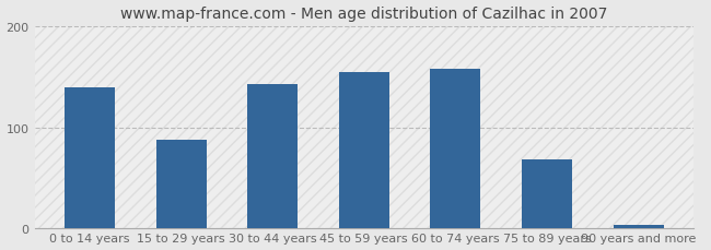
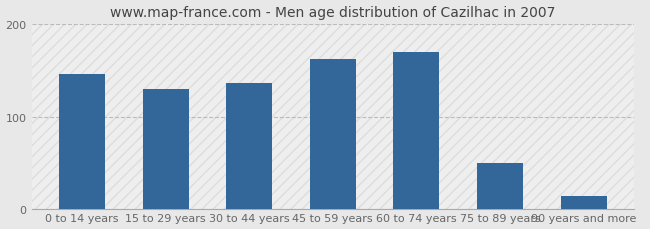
0 to 14 years: 140 -> 146
15 to 29 years: 88 -> 130
30 to 44 years: 143 -> 136
45 to 59 years: 155 -> 162
60 to 74 years: 158 -> 170
75 to 89 years: 68 -> 50
90 years and more: 3 -> 14
